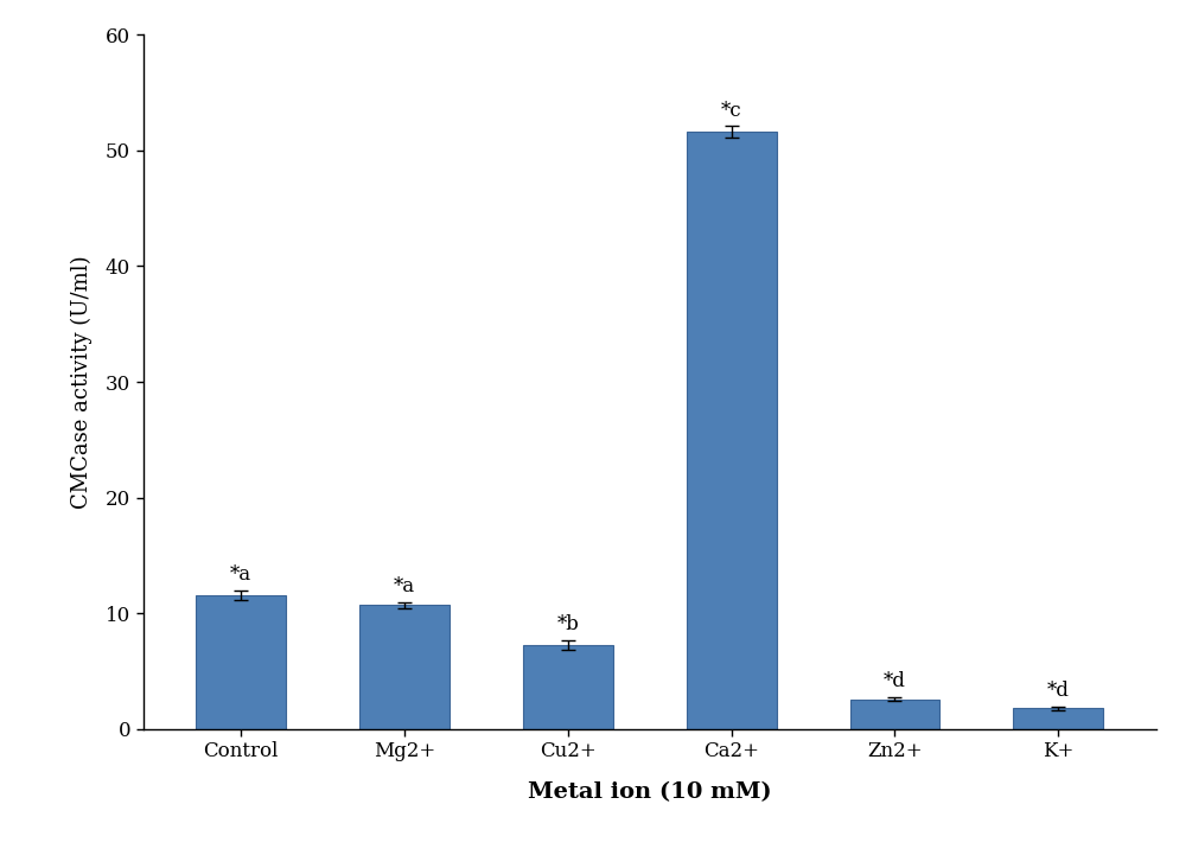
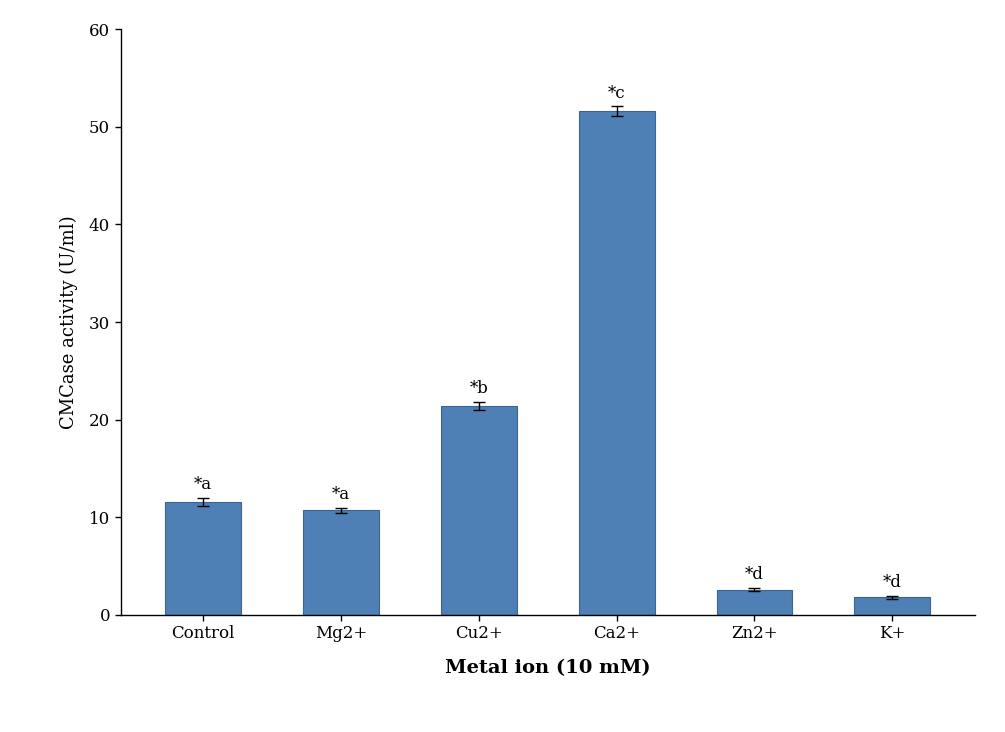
Cu2+: 7.3 -> 21.4
